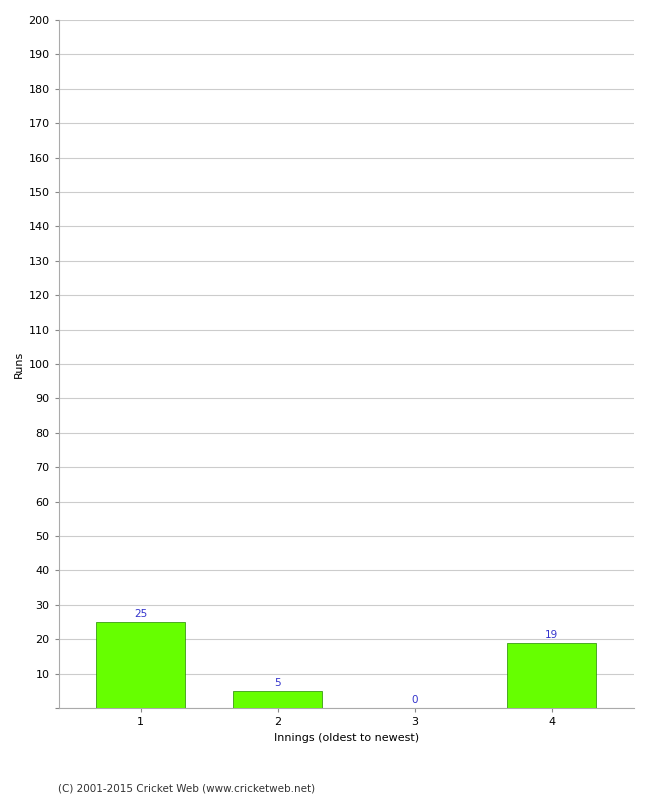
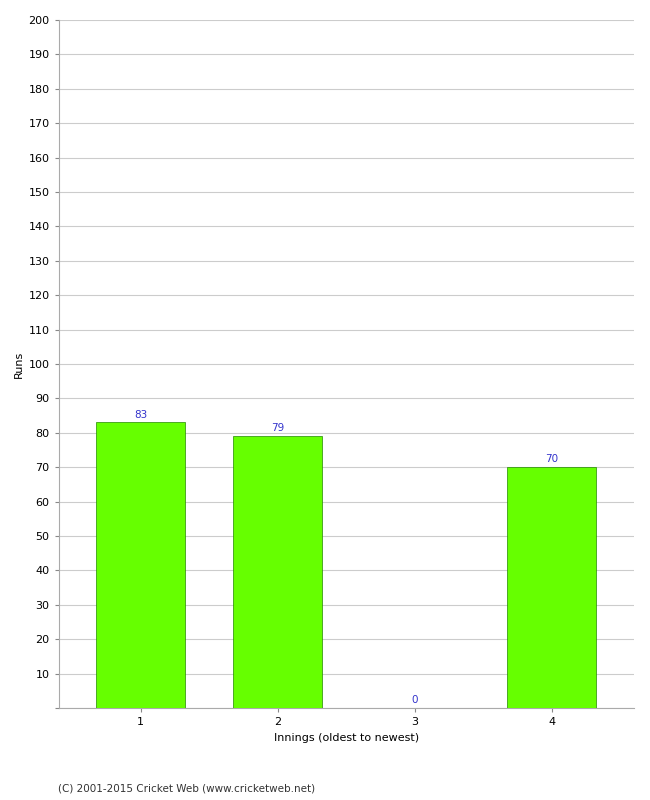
1: 25 -> 83
2: 5 -> 79
4: 19 -> 70
